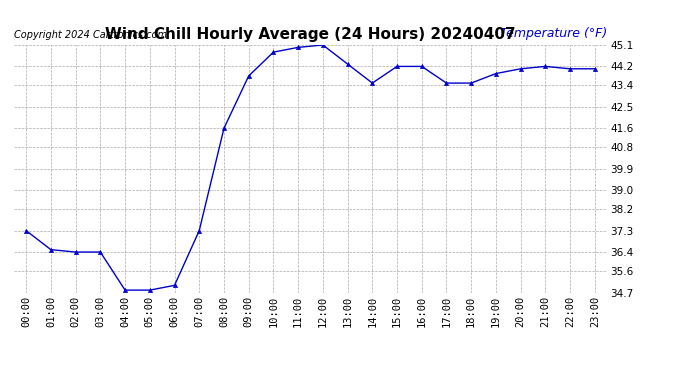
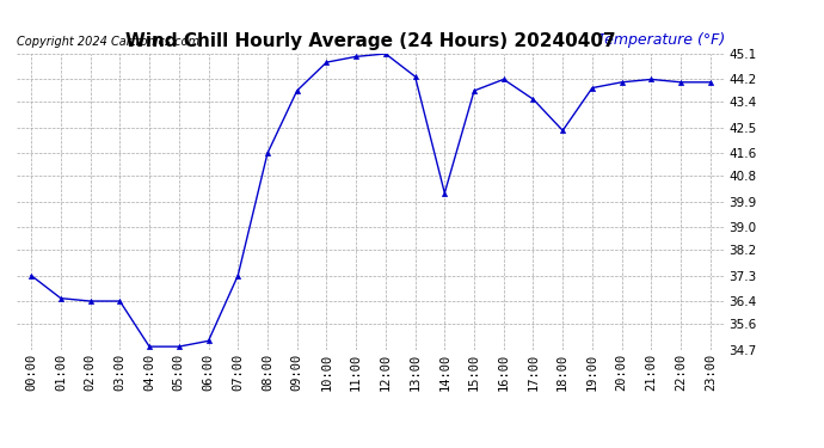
14:00: 43.5 -> 40.2
15:00: 44.2 -> 43.8
18:00: 43.5 -> 42.4
